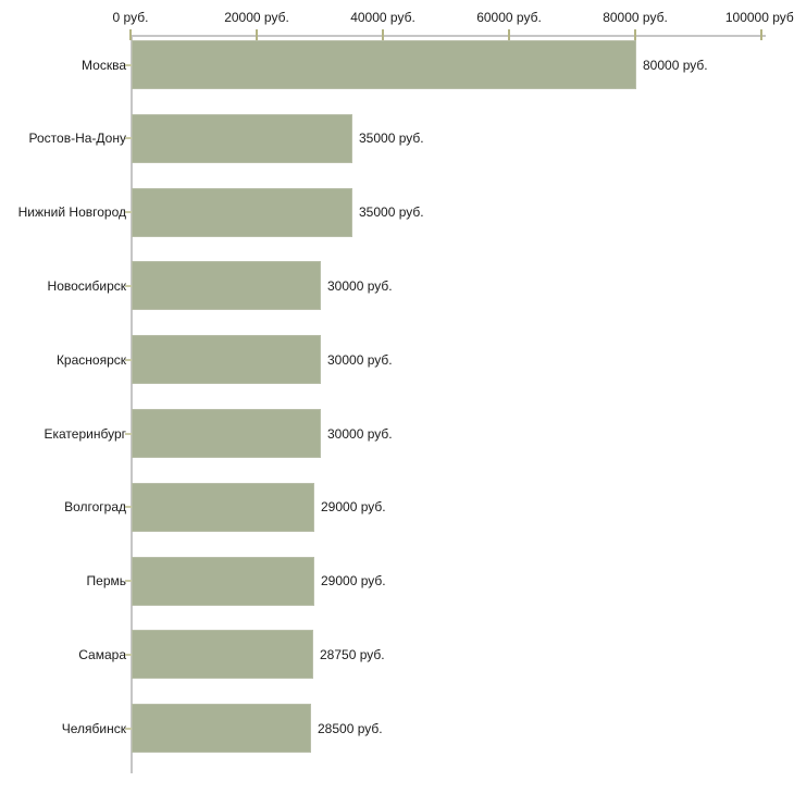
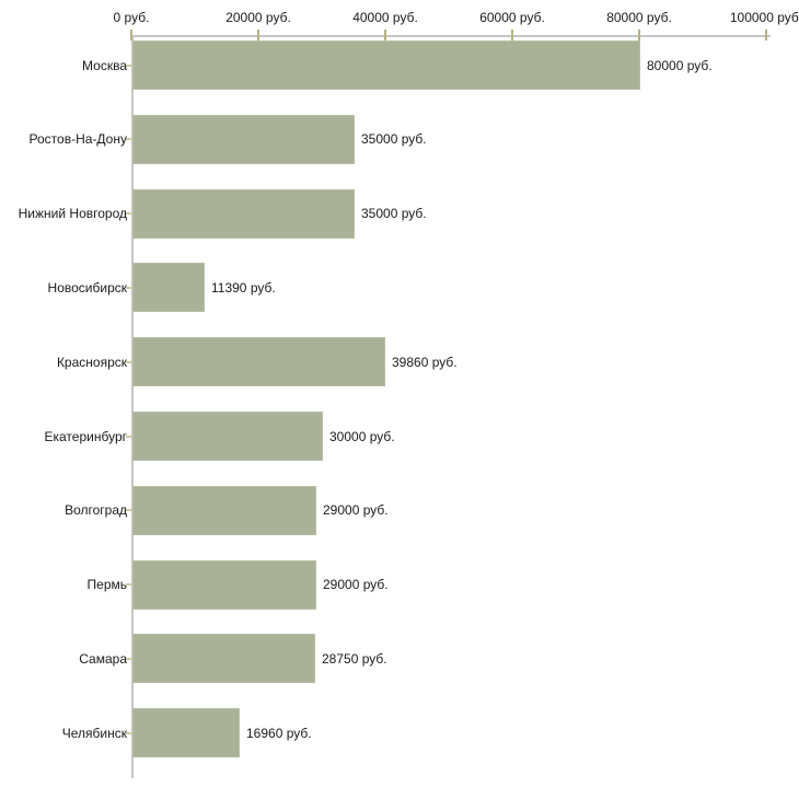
Новосибирск: 30000 -> 11390
Красноярск: 30000 -> 39860
Челябинск: 28500 -> 16960
